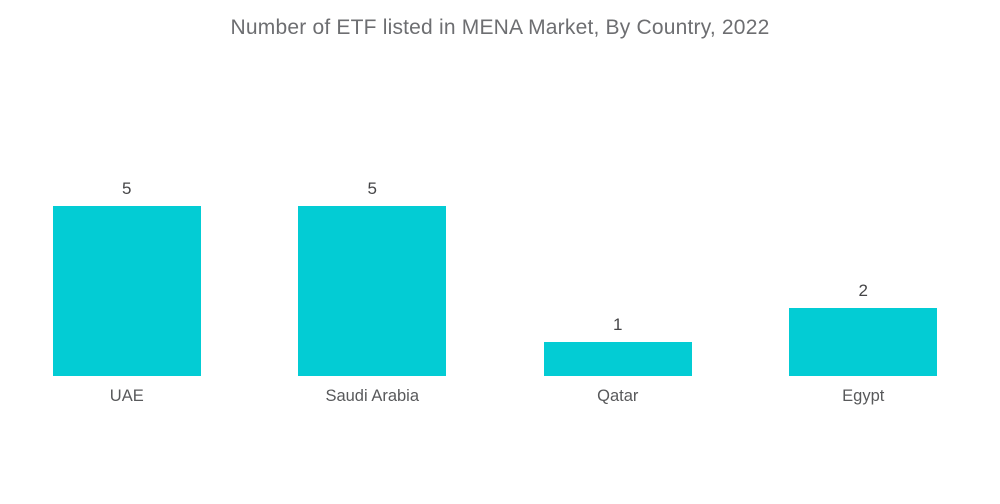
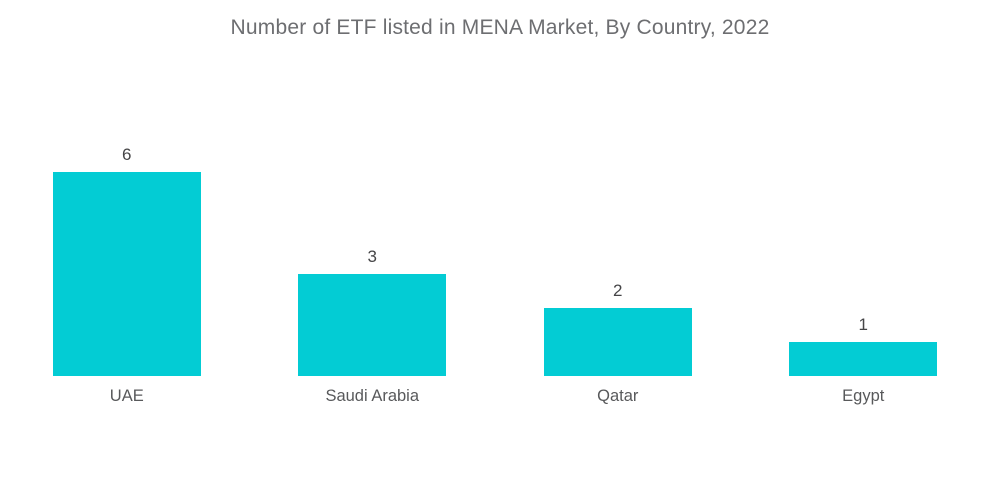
UAE: 5 -> 6
Saudi Arabia: 5 -> 3
Qatar: 1 -> 2
Egypt: 2 -> 1
